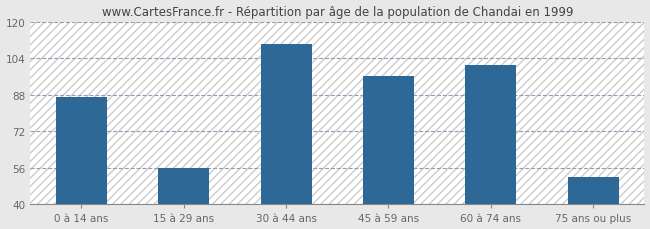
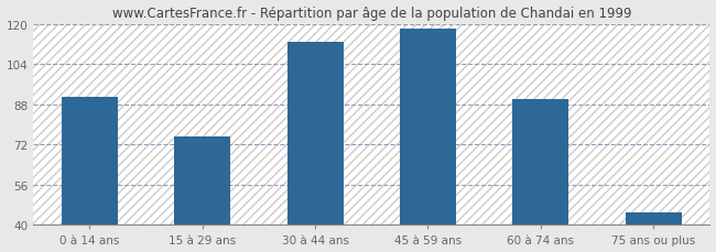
0 à 14 ans: 87 -> 91
15 à 29 ans: 56 -> 75
30 à 44 ans: 110 -> 113
45 à 59 ans: 96 -> 118
60 à 74 ans: 101 -> 90
75 ans ou plus: 52 -> 45
